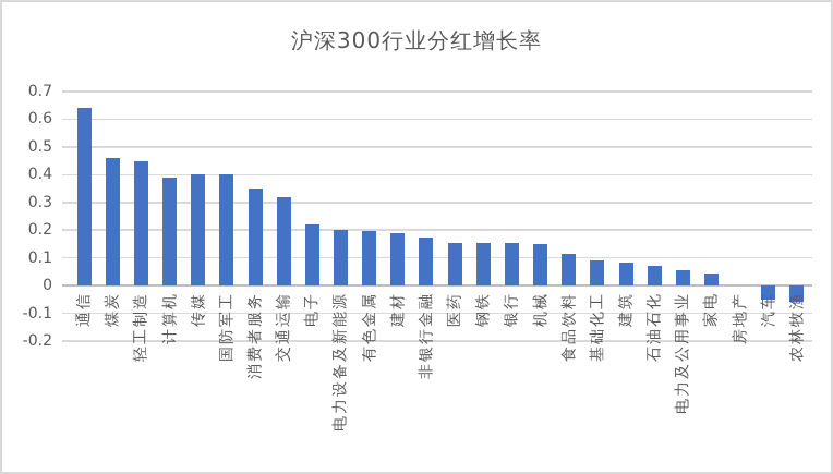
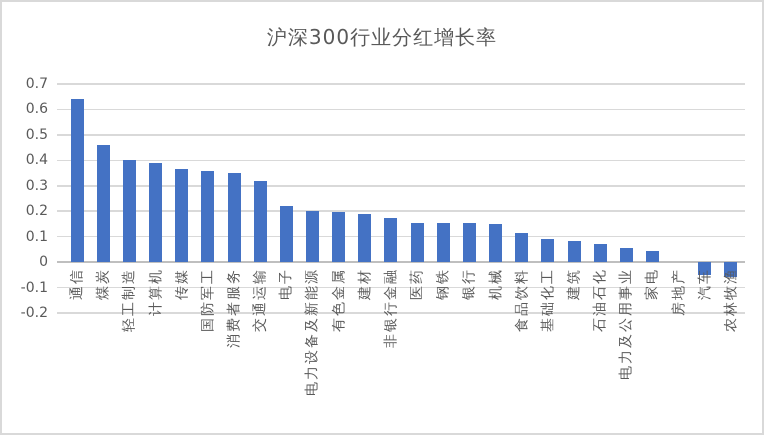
轻工制造: 0.45 -> 0.40
传媒: 0.40 -> 0.36
国防军工: 0.40 -> 0.36
